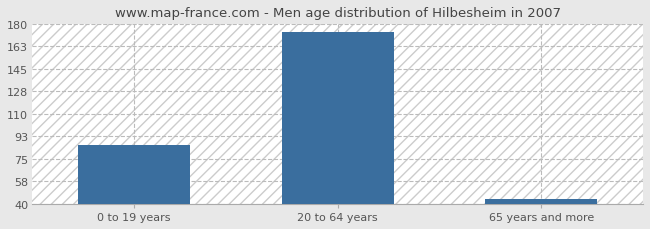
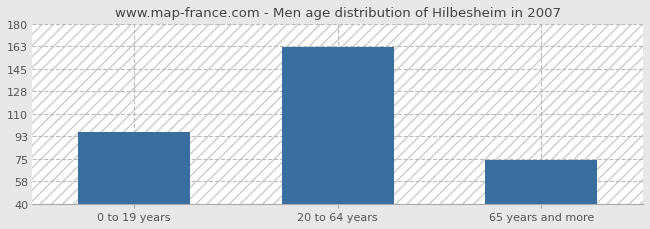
0 to 19 years: 86 -> 96
20 to 64 years: 174 -> 162
65 years and more: 44 -> 74
